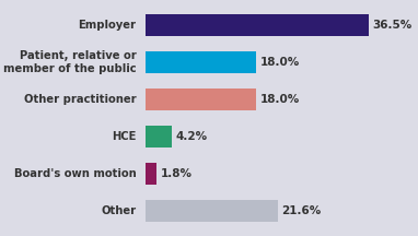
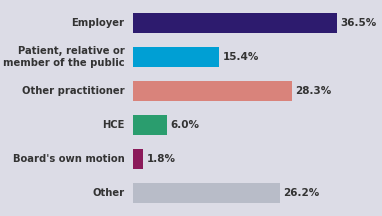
Patient, relative or member of the public: 18.0% -> 15.4%
Other practitioner: 18.0% -> 28.3%
HCE: 4.2% -> 6.0%
Other: 21.6% -> 26.2%
